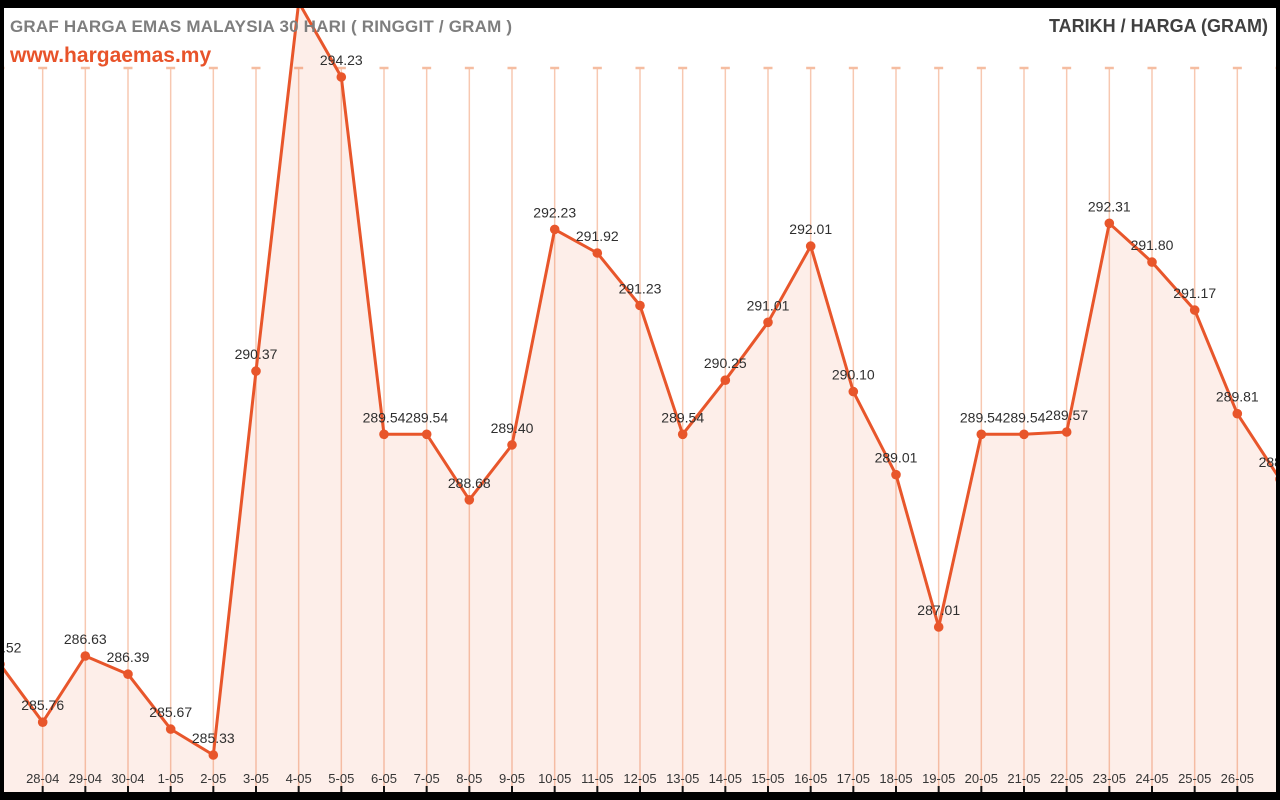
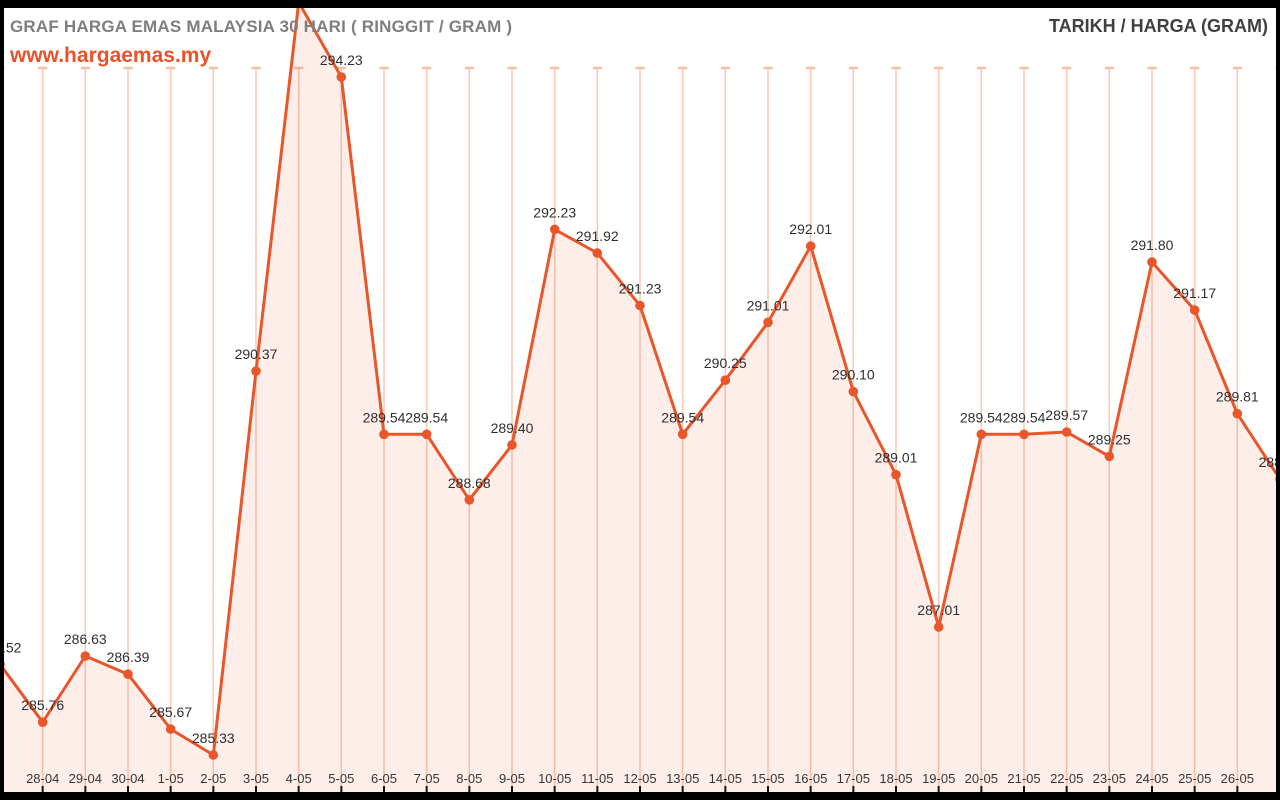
23-05: 292.31 -> 289.25
